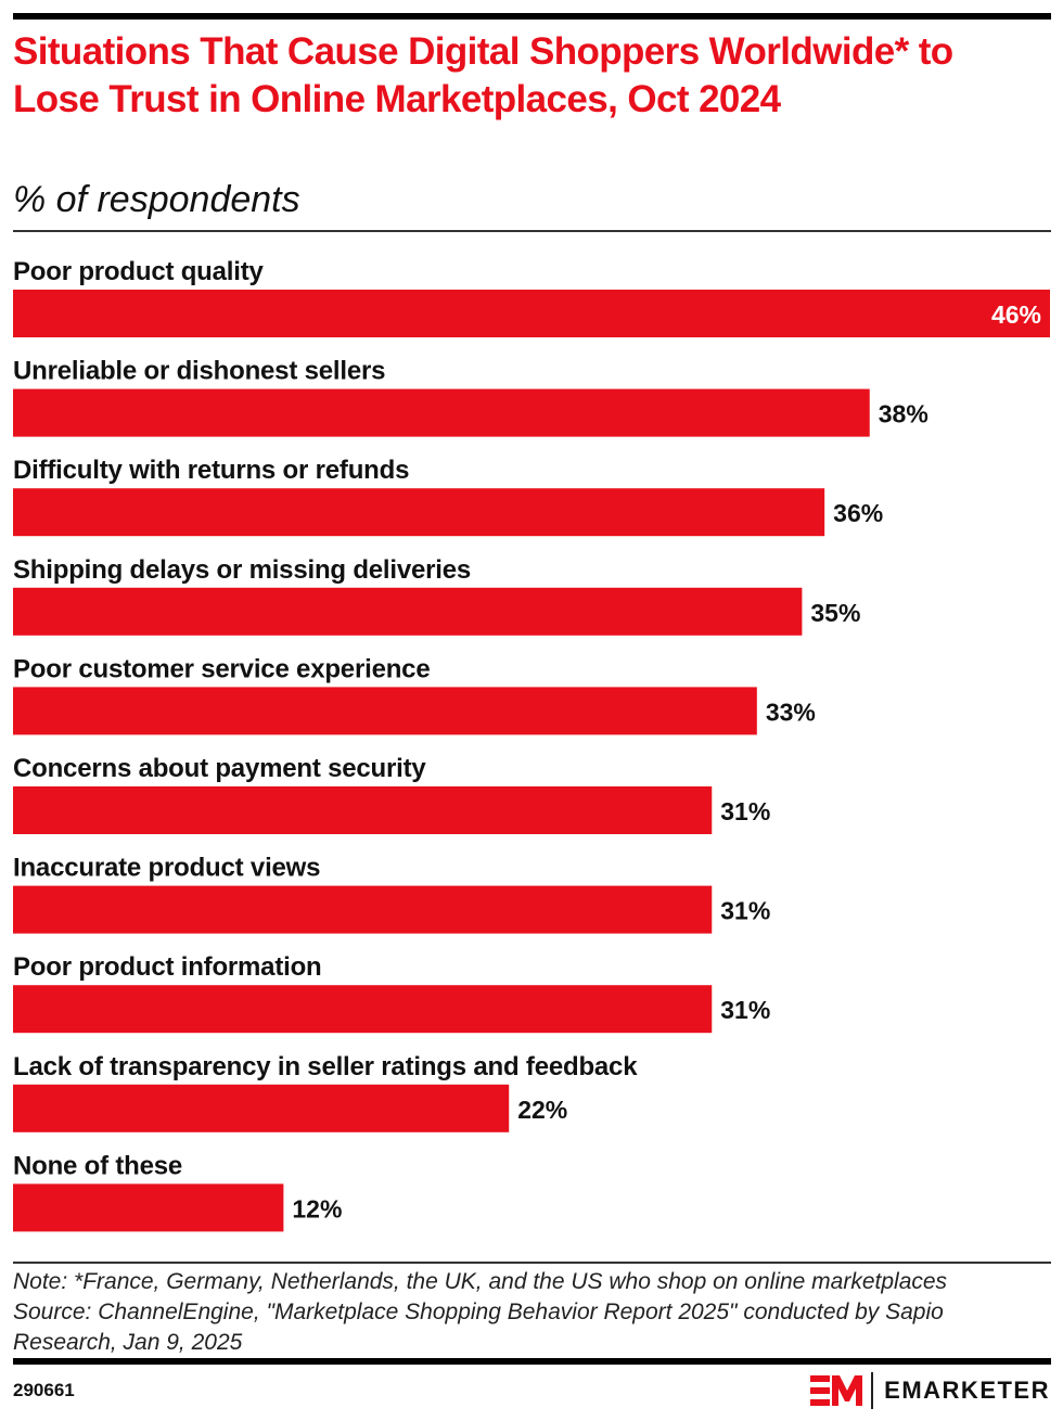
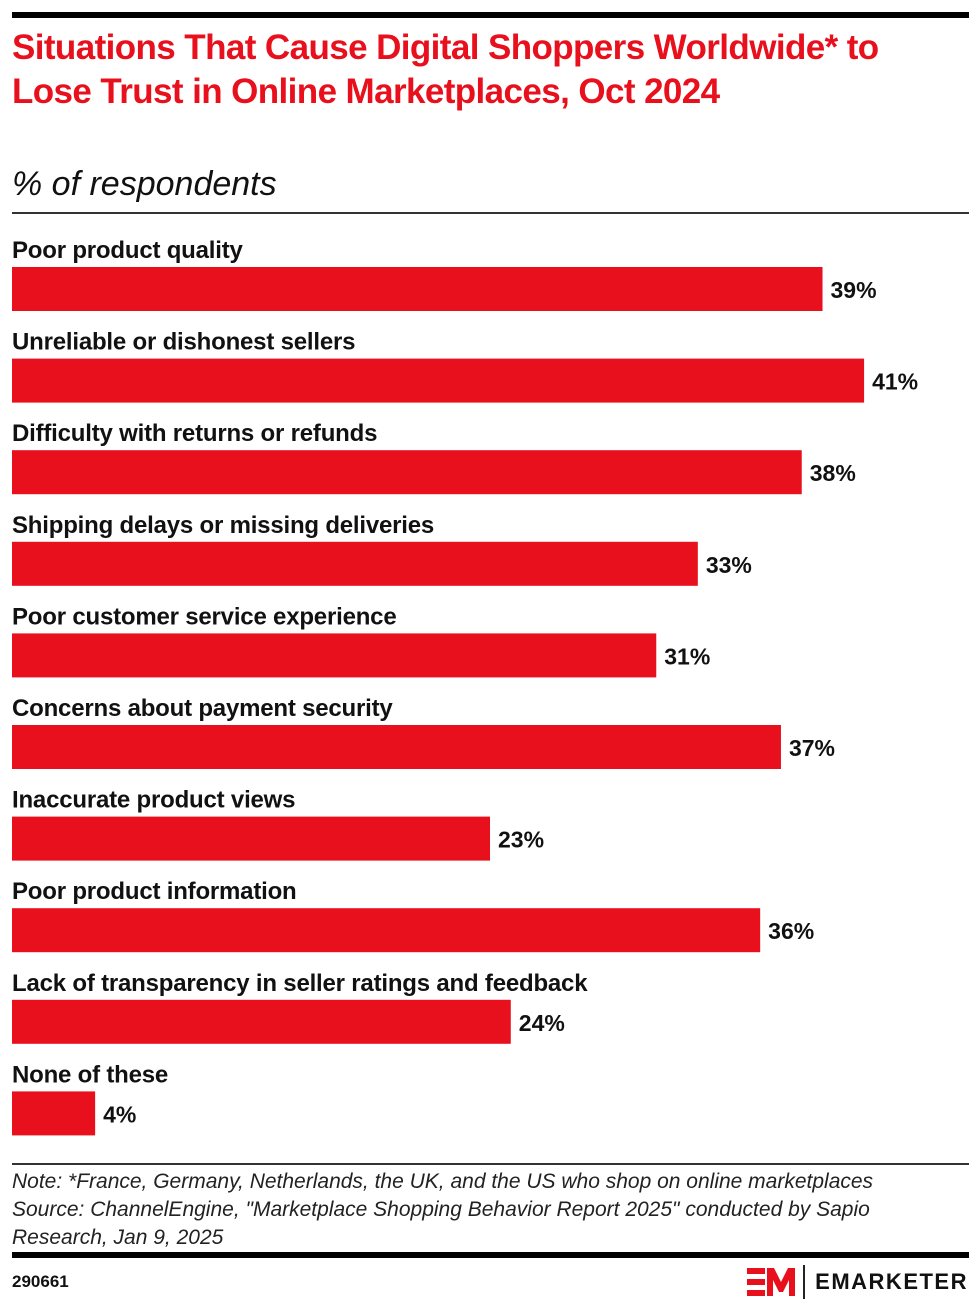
Poor product quality: 46% -> 39%
Unreliable or dishonest sellers: 38% -> 41%
Difficulty with returns or refunds: 36% -> 38%
Shipping delays or missing deliveries: 35% -> 33%
Poor customer service experience: 33% -> 31%
Concerns about payment security: 31% -> 37%
Inaccurate product views: 31% -> 23%
Poor product information: 31% -> 36%
Lack of transparency in seller ratings and feedback: 22% -> 24%
None of these: 12% -> 4%
